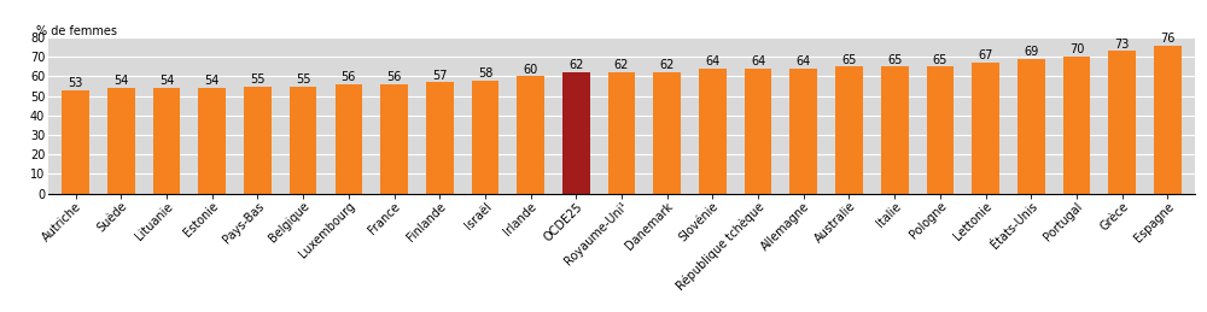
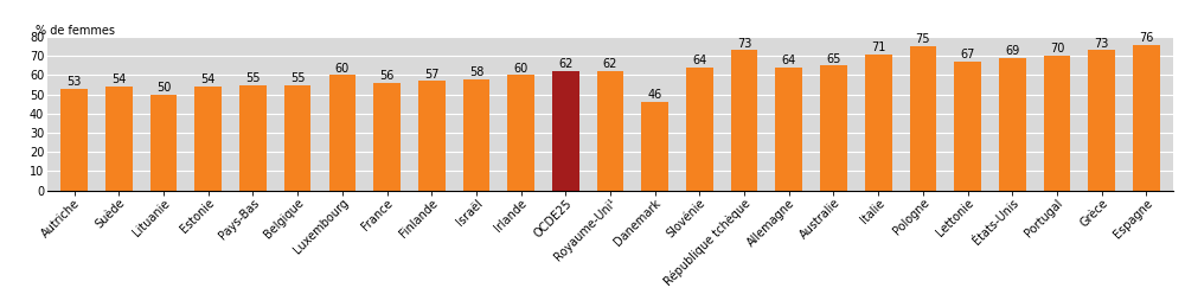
Lituanie: 54 -> 50
Luxembourg: 56 -> 60
Danemark: 62 -> 46
République tchèque: 64 -> 73
Italie: 65 -> 71
Pologne: 65 -> 75
